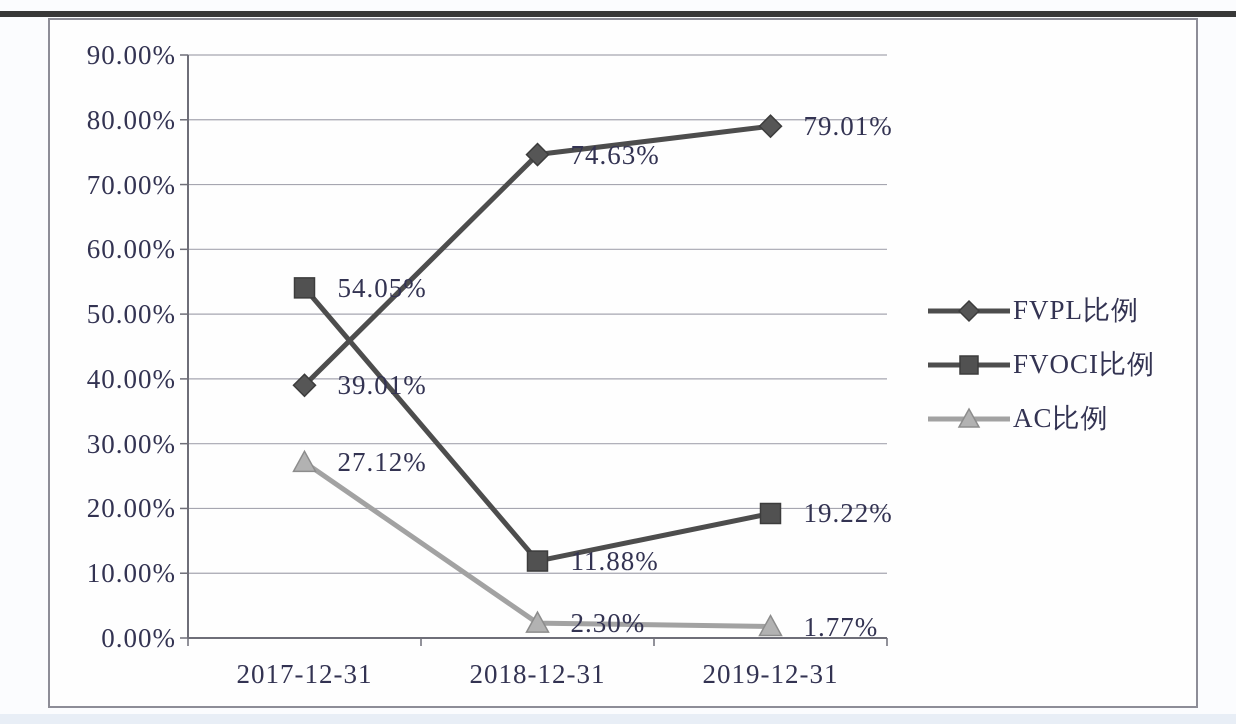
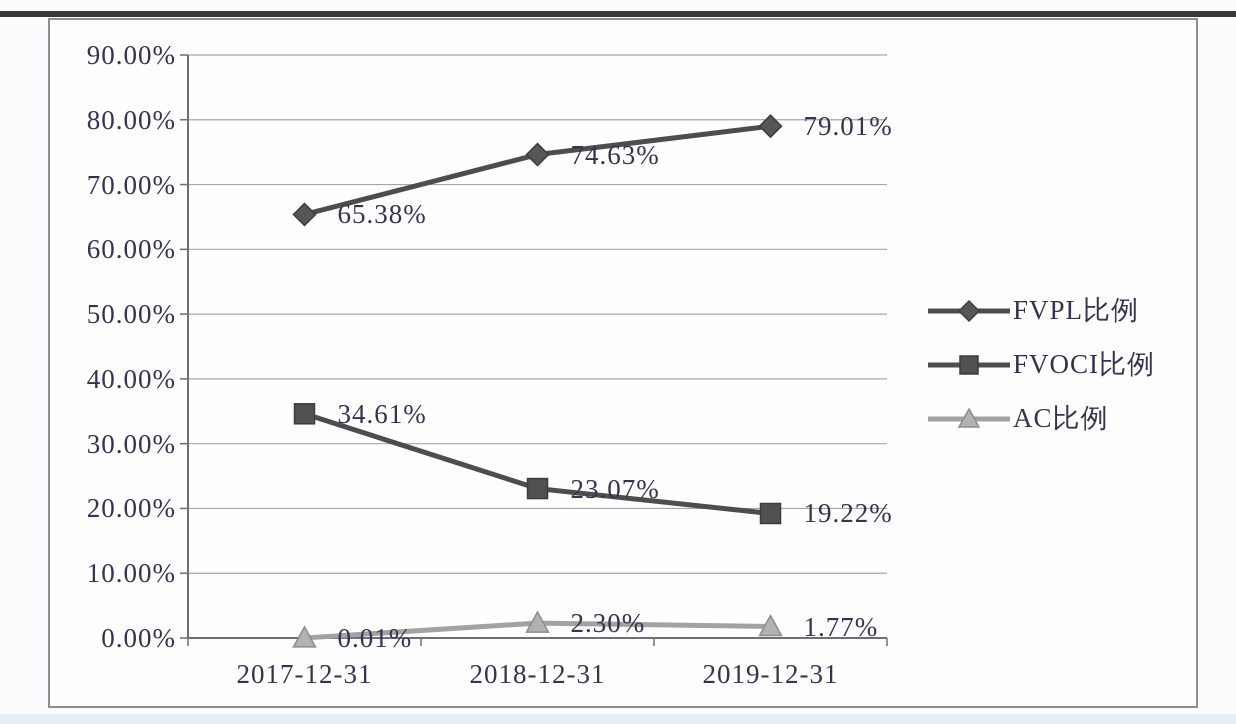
FVPL比例/2017-12-31: 39.01% -> 65.38%
FVOCI比例/2017-12-31: 54.05% -> 34.61%
AC比例/2017-12-31: 27.12% -> 0.01%
FVOCI比例/2018-12-31: 11.88% -> 23.07%
